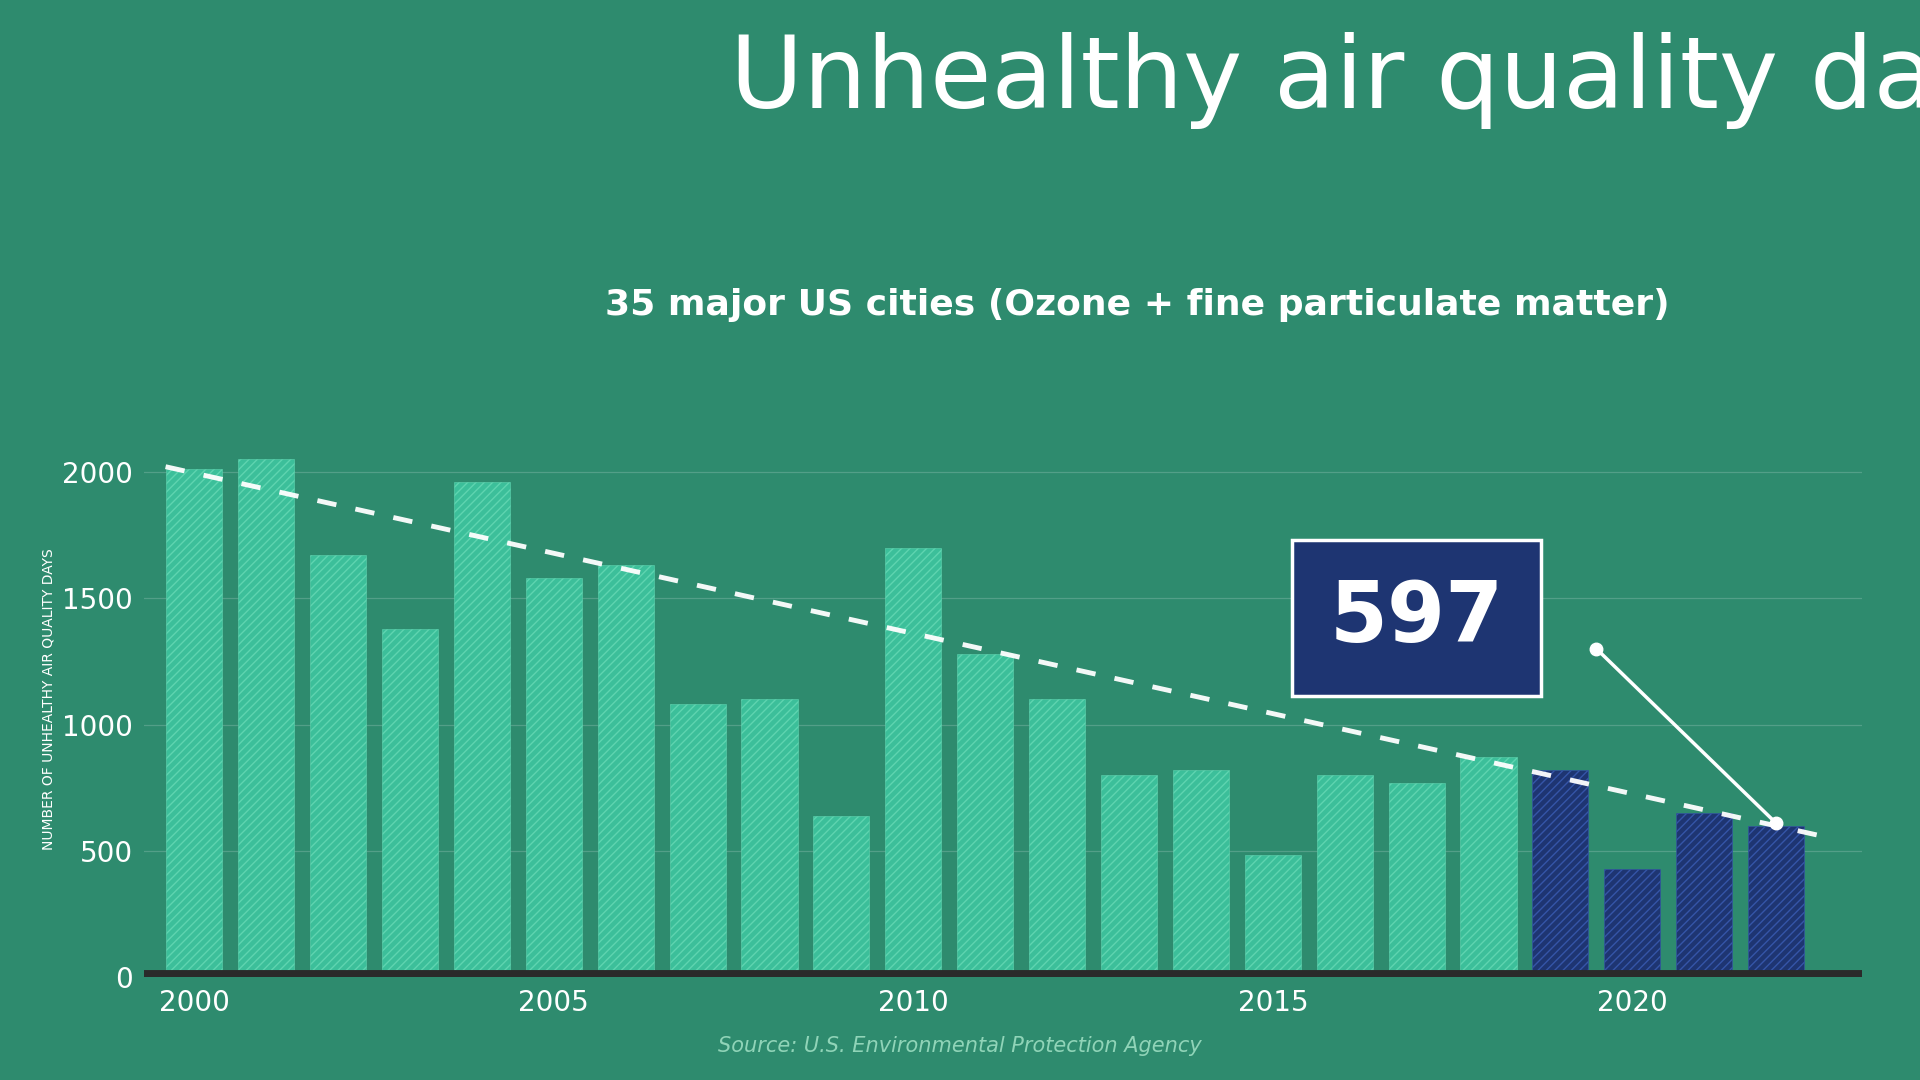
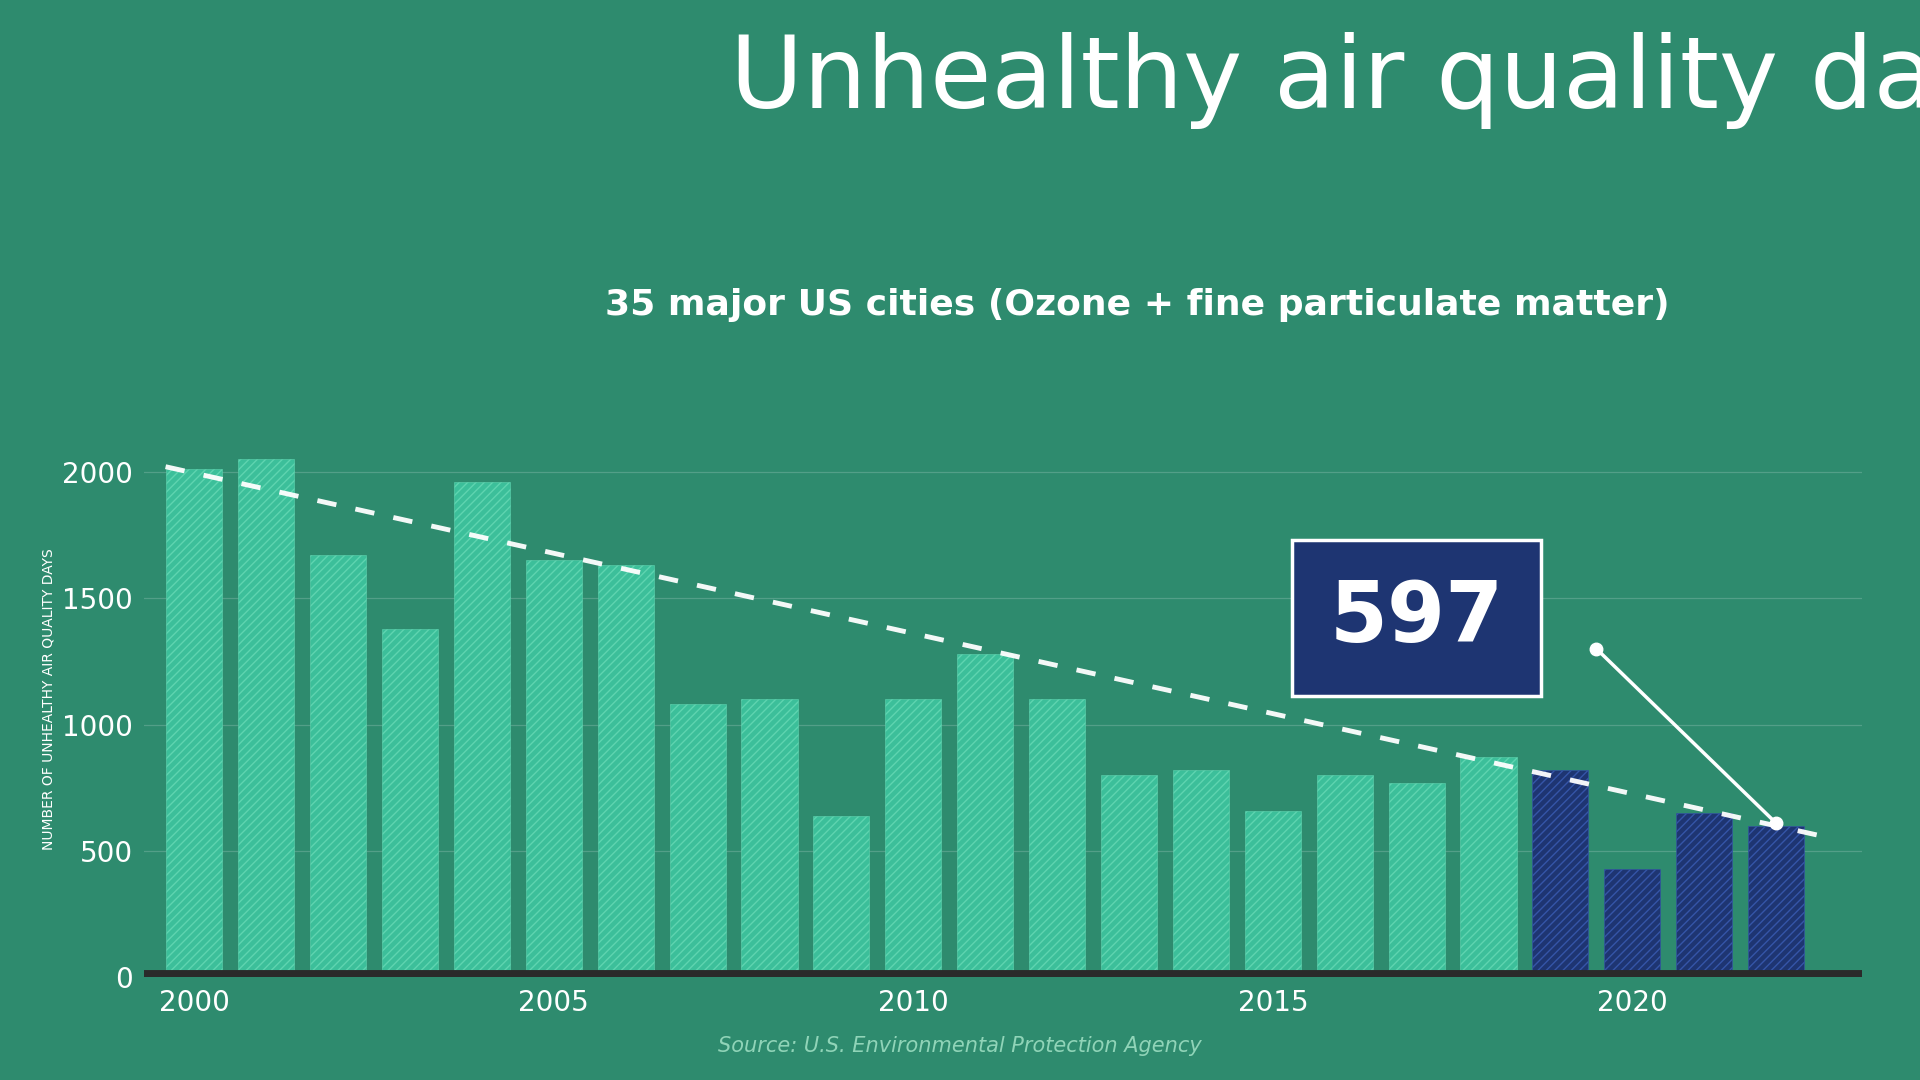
2005: 1580 -> 1650
2010: 1700 -> 1100
2015: 485 -> 660
